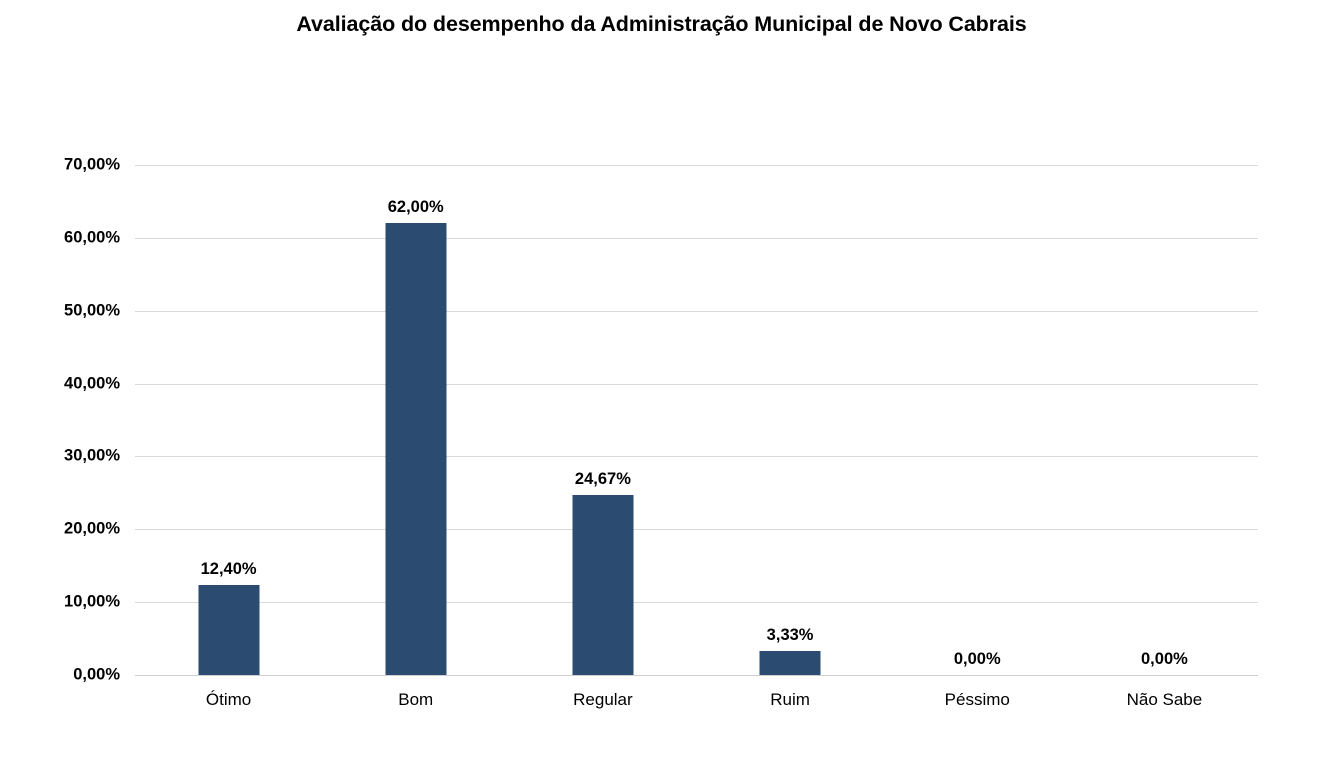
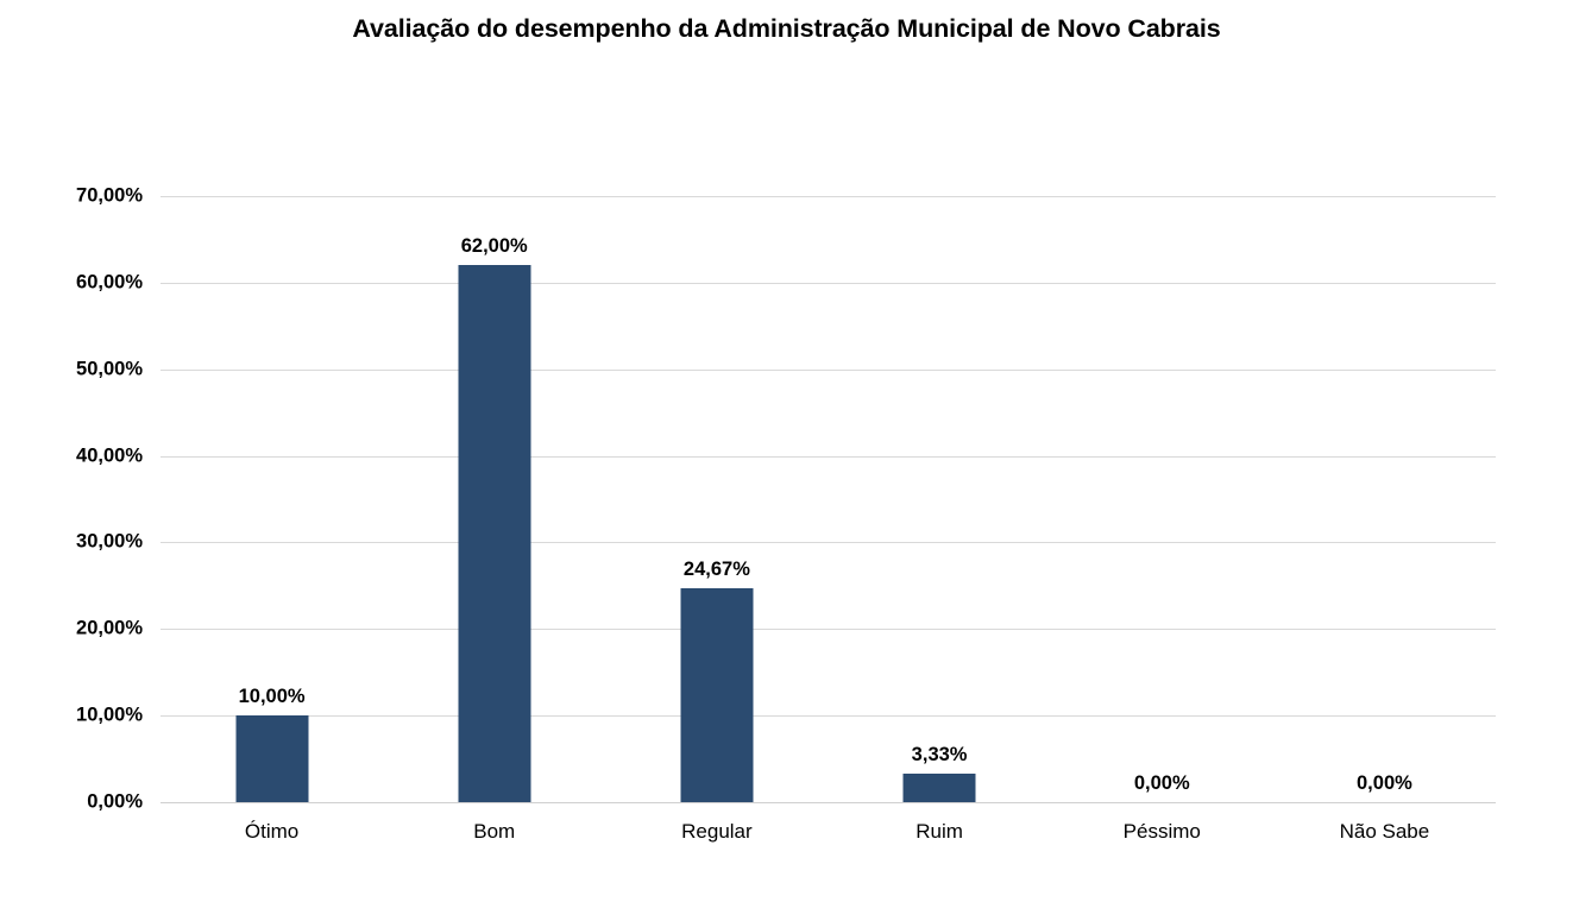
Ótimo: 12,40% -> 10,00%
